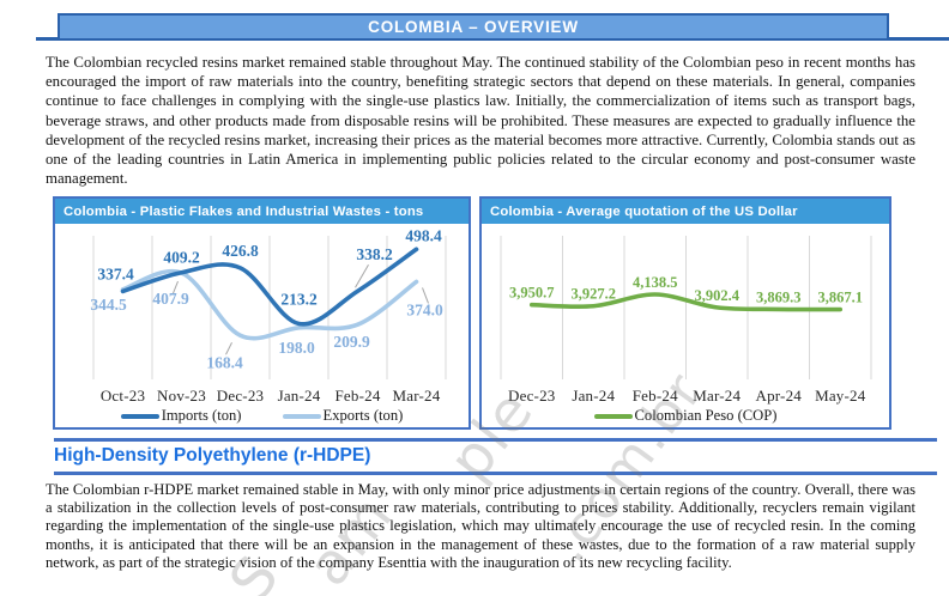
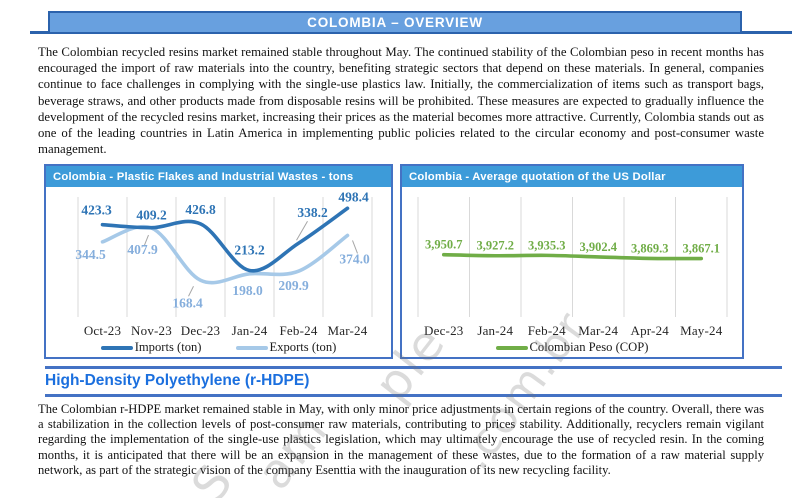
Colombia - Plastic Flakes and Industrial Wastes - tons/Imports (ton)/Oct-23: 337.4 -> 423.3
Colombia - Average quotation of the US Dollar/Feb-24: 4,138.5 -> 3,935.3
